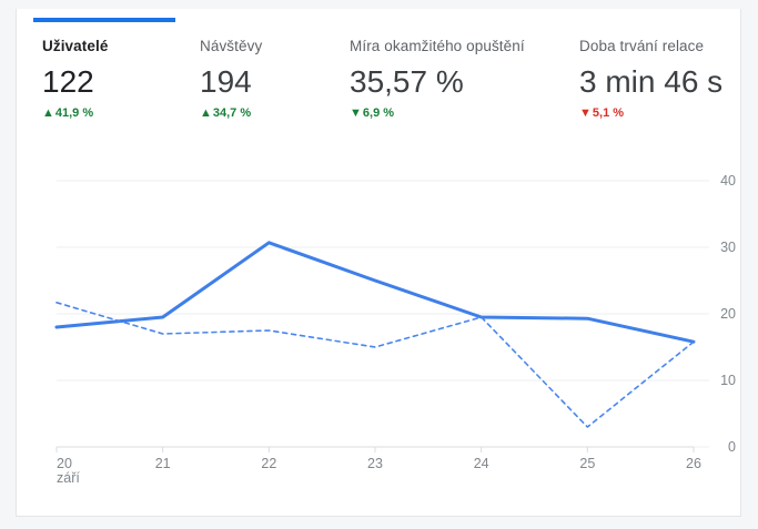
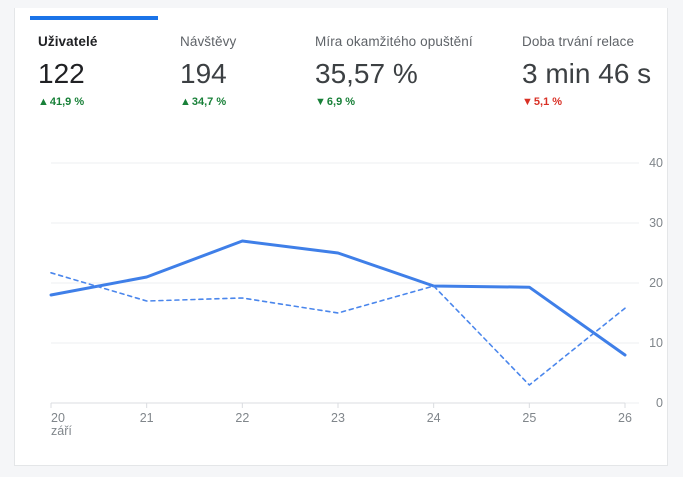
Uživatelé/21: 20 -> 21
Uživatelé/22: 31 -> 27
Uživatelé/26: 16 -> 8
